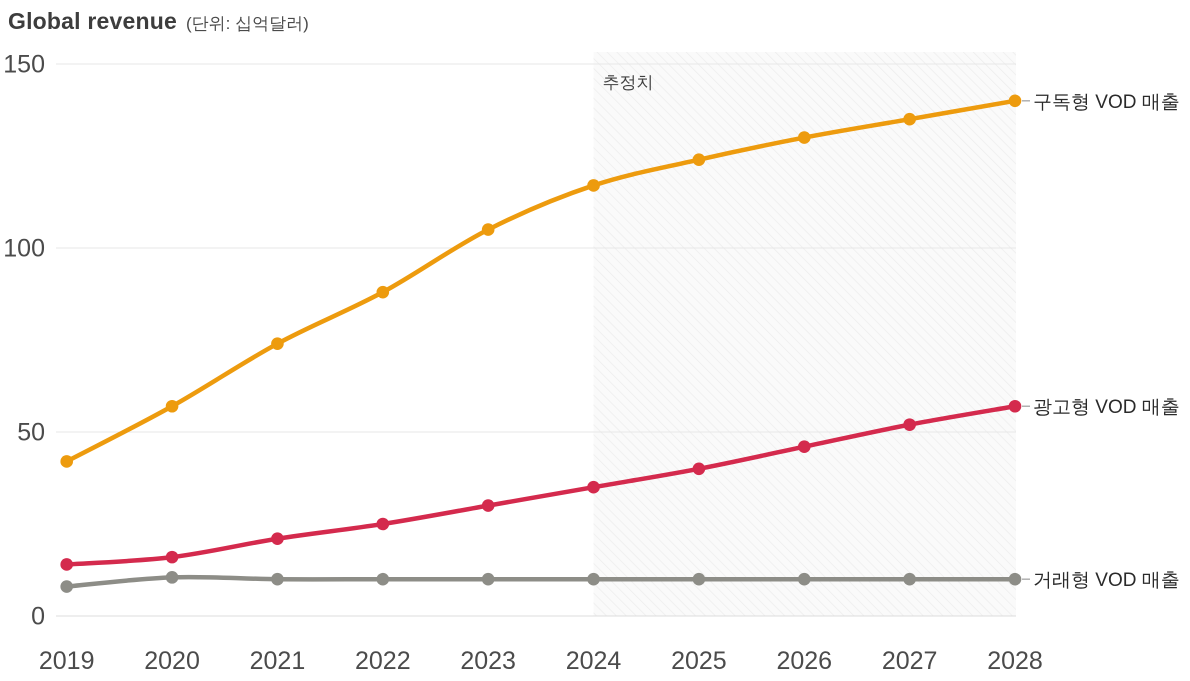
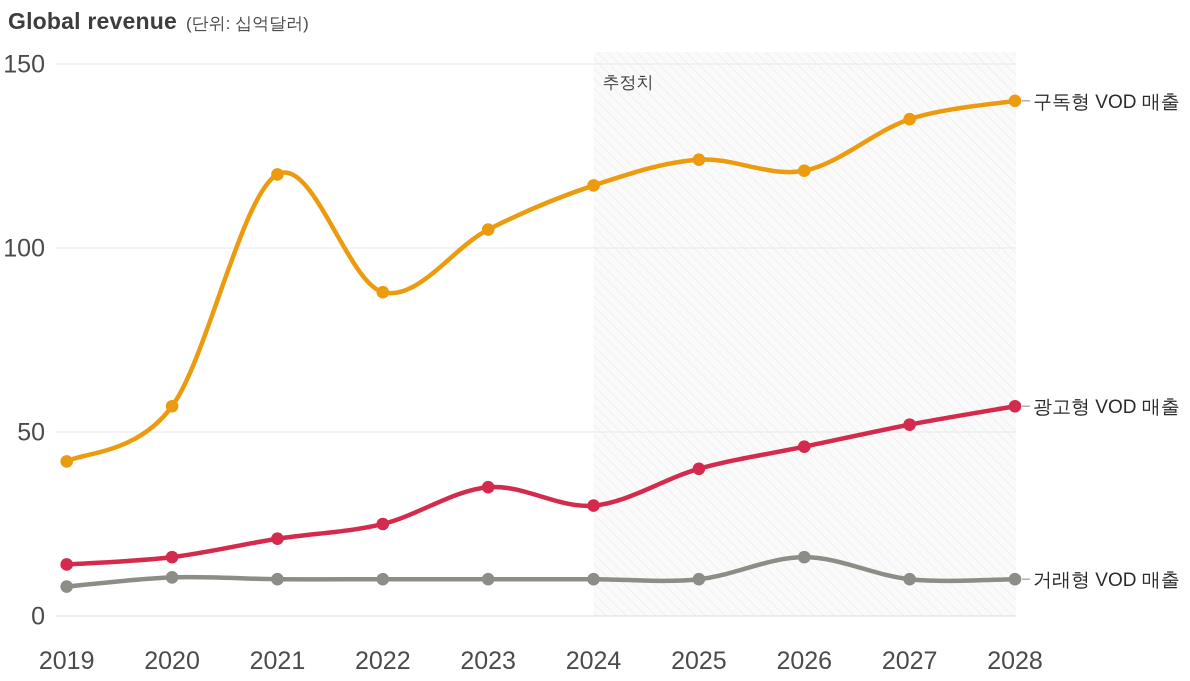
구독형 VOD 매출/2021: 74 -> 120
광고형 VOD 매출/2023: 30 -> 35
광고형 VOD 매출/2024: 35 -> 30
구독형 VOD 매출/2026: 130 -> 121
거래형 VOD 매출/2026: 10 -> 16
